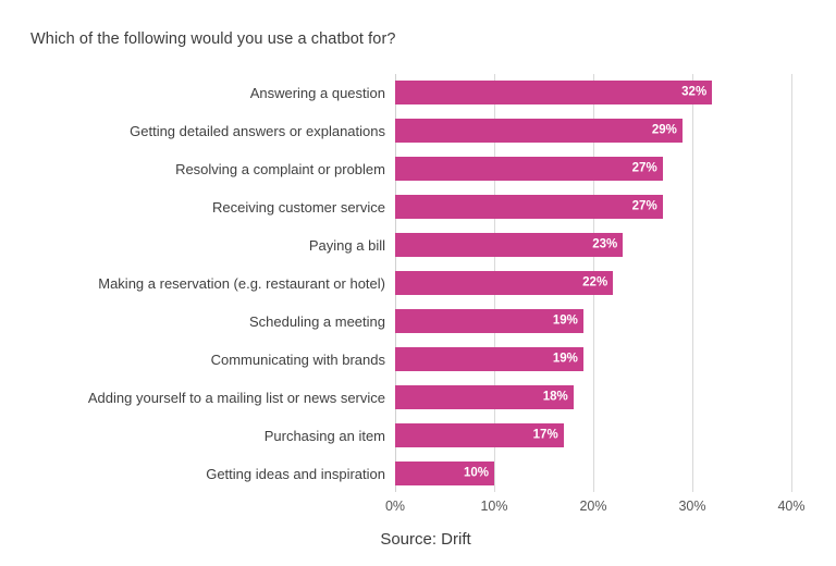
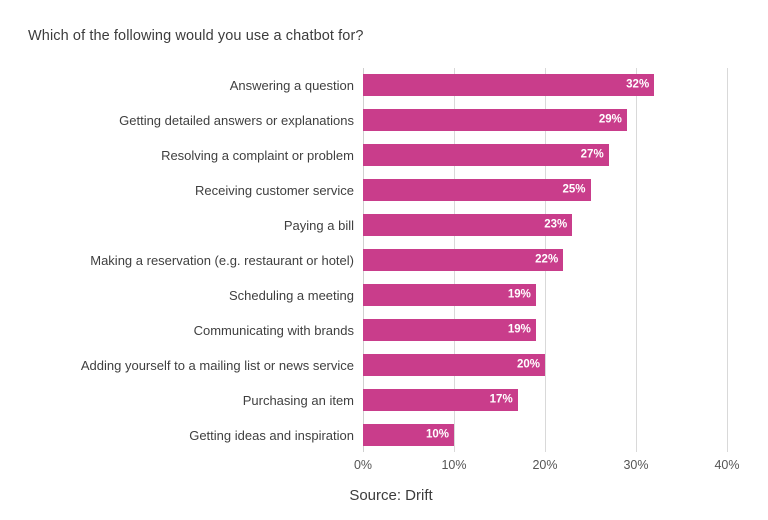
Receiving customer service: 27% -> 25%
Adding yourself to a mailing list or news service: 18% -> 20%
